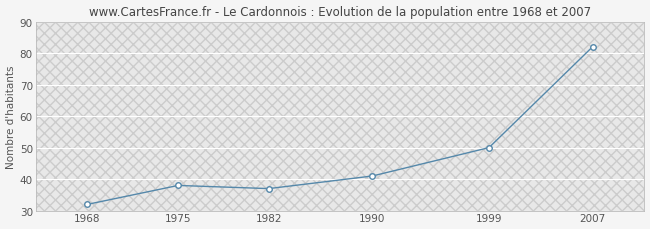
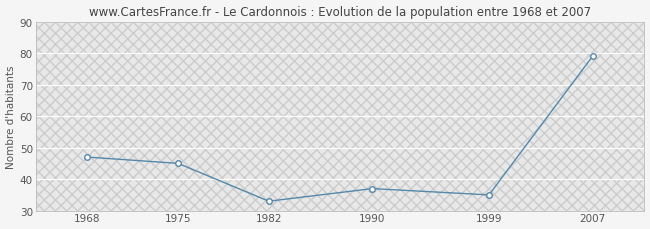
1968: 32 -> 47
1975: 38 -> 45
1982: 37 -> 33
1990: 41 -> 37
1999: 50 -> 35
2007: 82 -> 79
